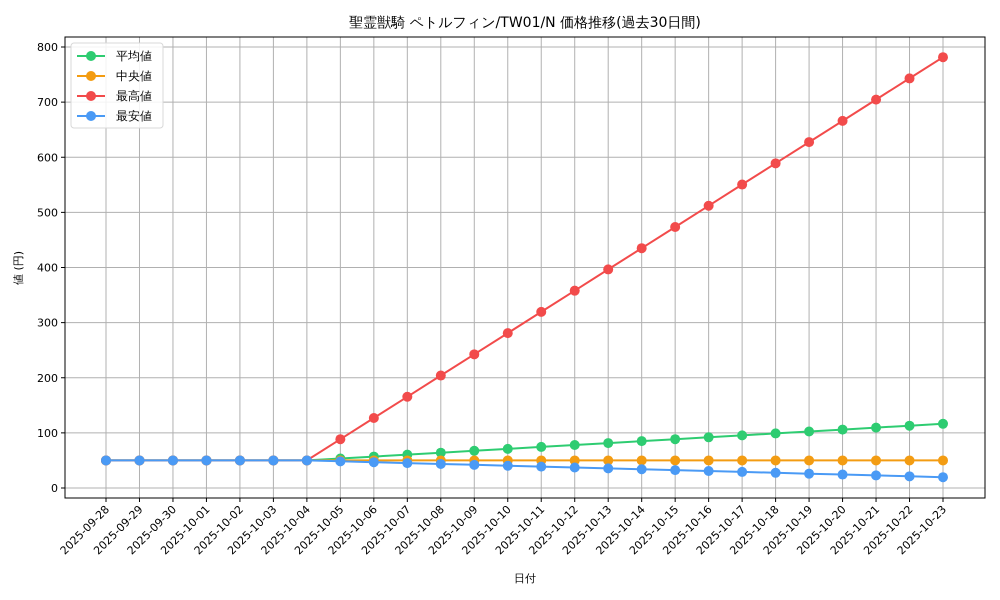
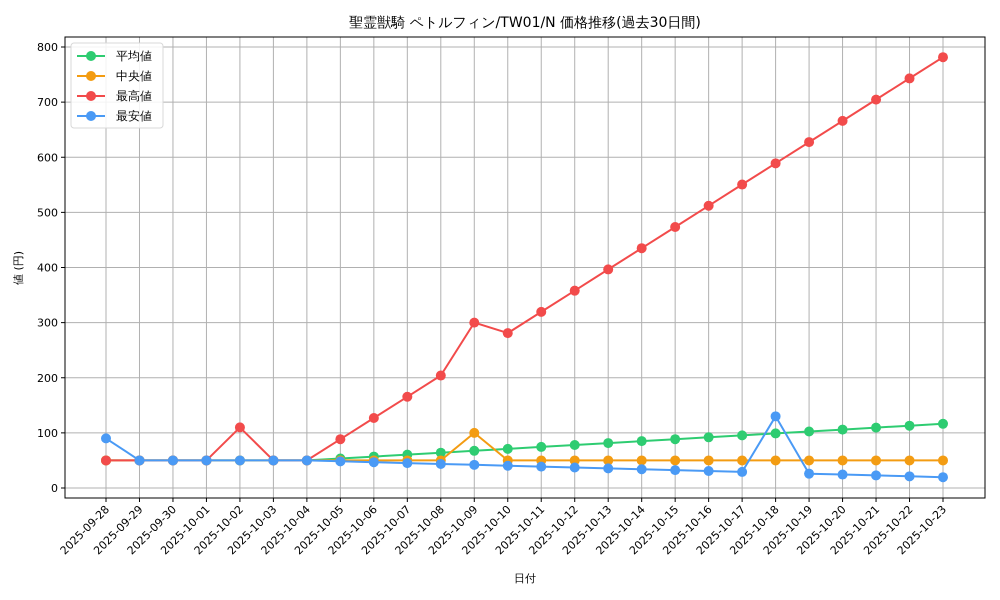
最安値/2025-09-28: 50 -> 90
最高値/2025-10-02: 50 -> 110
中央値/2025-10-09: 50 -> 100
最高値/2025-10-09: 240 -> 300
最安値/2025-10-18: 30 -> 130
